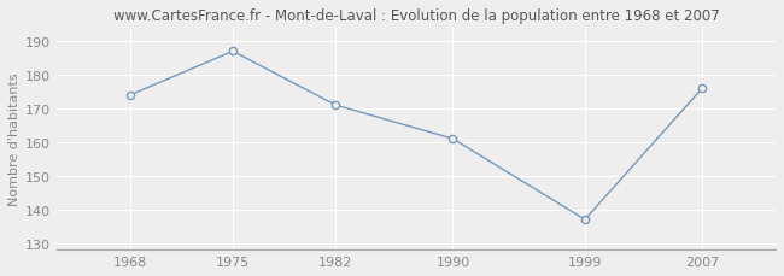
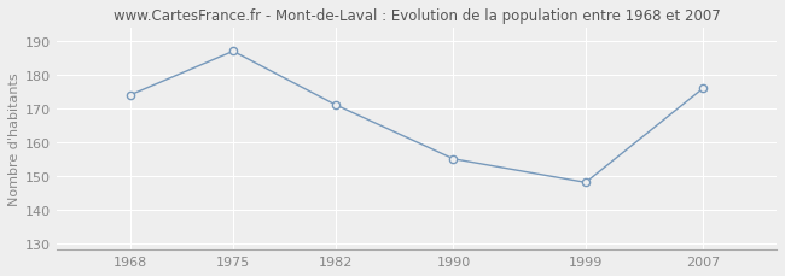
1990: 161 -> 155
1999: 137 -> 148
